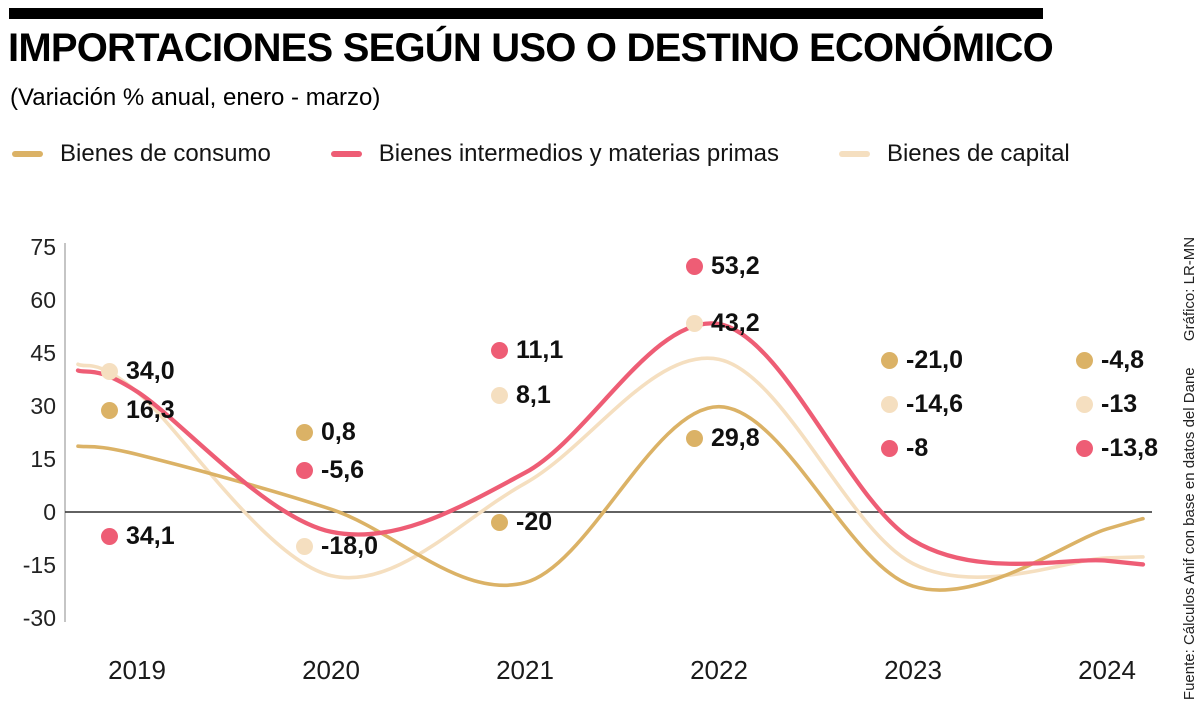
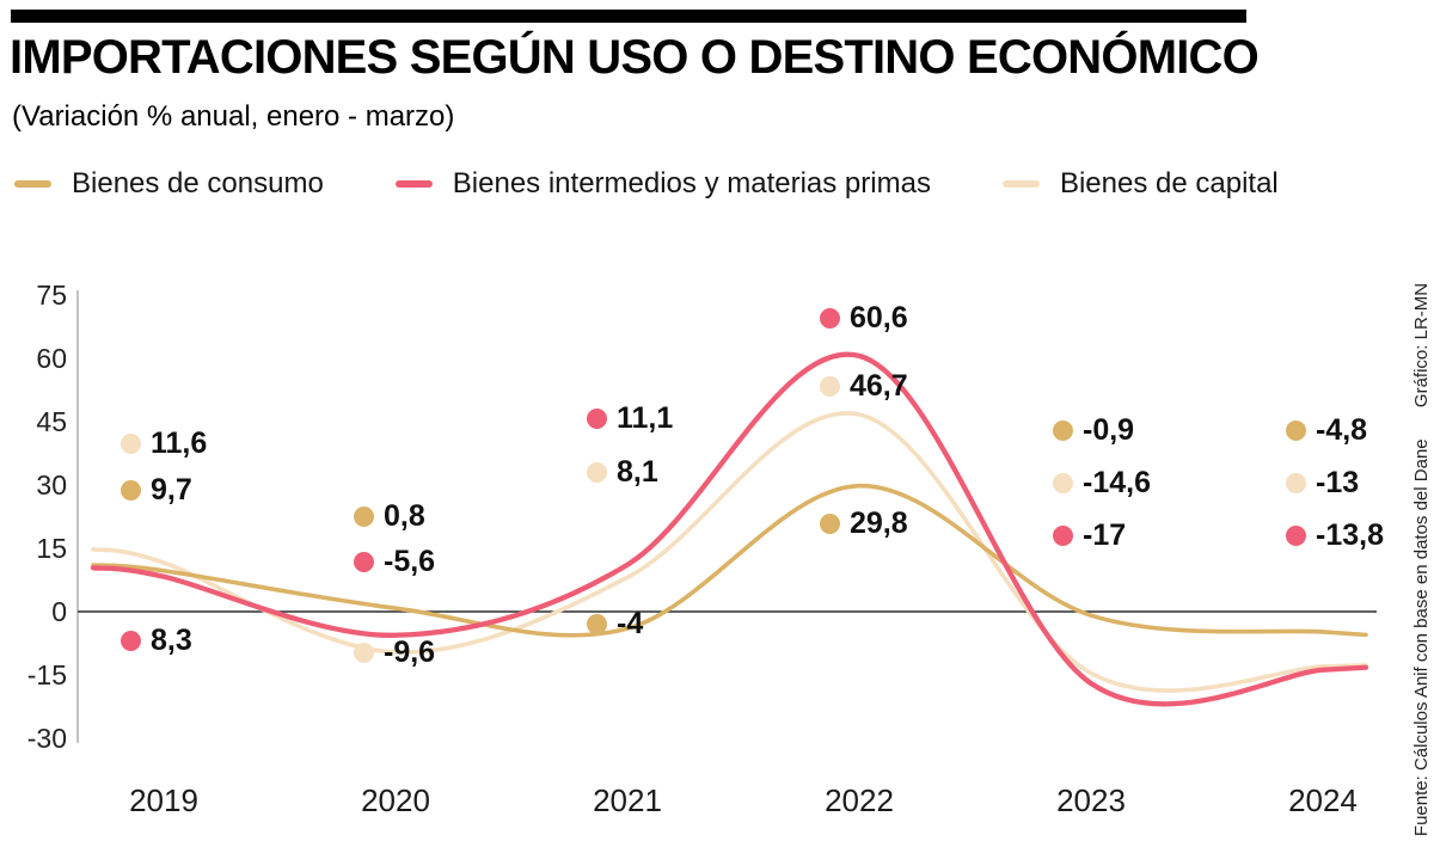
Bienes de consumo/2019: 16,3 -> 9,7
Bienes intermedios y materias primas/2019: 34,1 -> 8,3
Bienes de capital/2019: 34,0 -> 11,6
Bienes de capital/2020: -18,0 -> -9,6
Bienes de consumo/2021: -20 -> -4
Bienes intermedios y materias primas/2022: 53,2 -> 60,6
Bienes de capital/2022: 43,2 -> 46,7
Bienes de consumo/2023: -21,0 -> -0,9
Bienes intermedios y materias primas/2023: -8 -> -17
